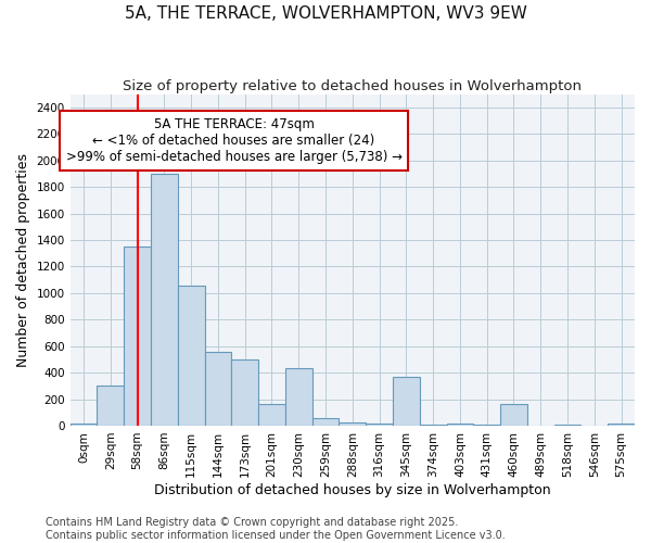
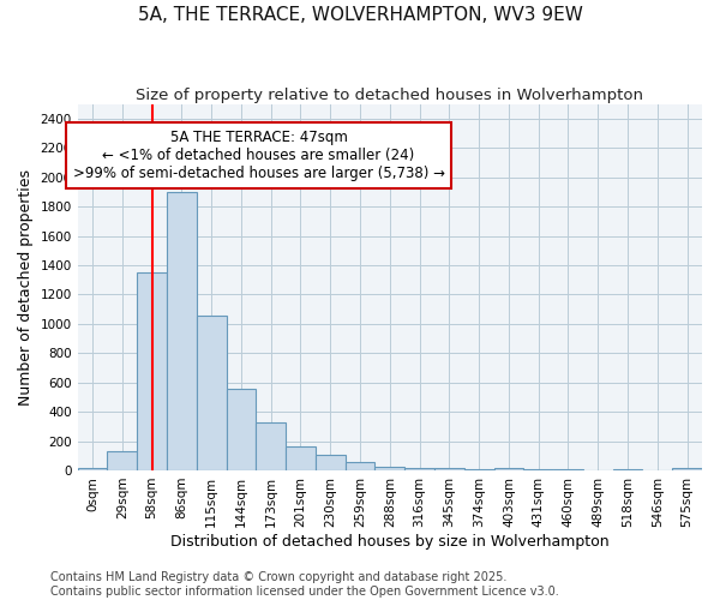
29sqm: 300 -> 130
173sqm: 500 -> 330
230sqm: 430 -> 110
345sqm: 370 -> 20
460sqm: 160 -> 0
